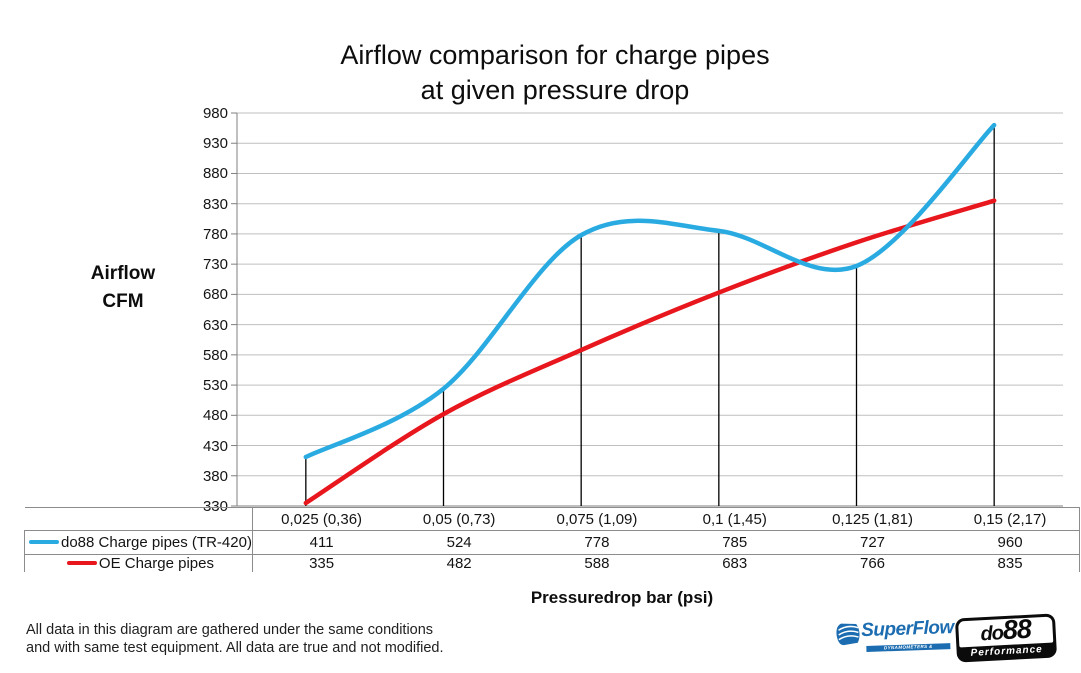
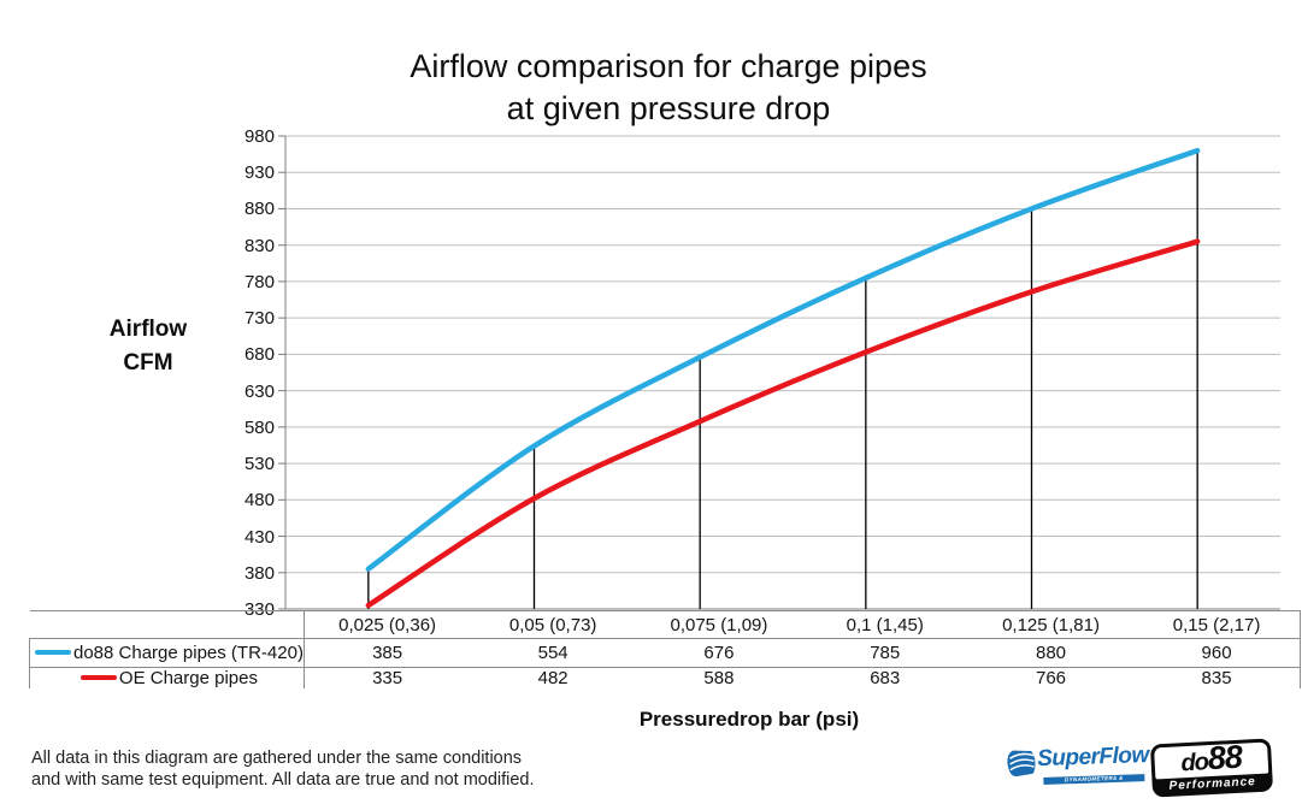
do88 Charge pipes (TR-420)/0,025 (0,36): 411 -> 385
do88 Charge pipes (TR-420)/0,05 (0,73): 524 -> 554
do88 Charge pipes (TR-420)/0,075 (1,09): 778 -> 676
do88 Charge pipes (TR-420)/0,125 (1,81): 727 -> 880
